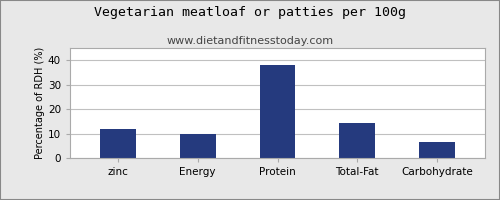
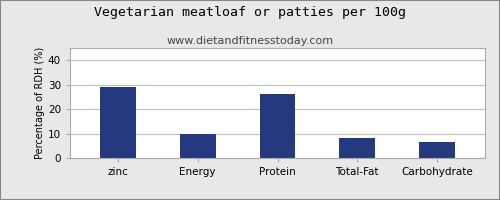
zinc: 12.0 -> 29.0
Protein: 38.0 -> 26.0
Total-Fat: 14.5 -> 8.0
